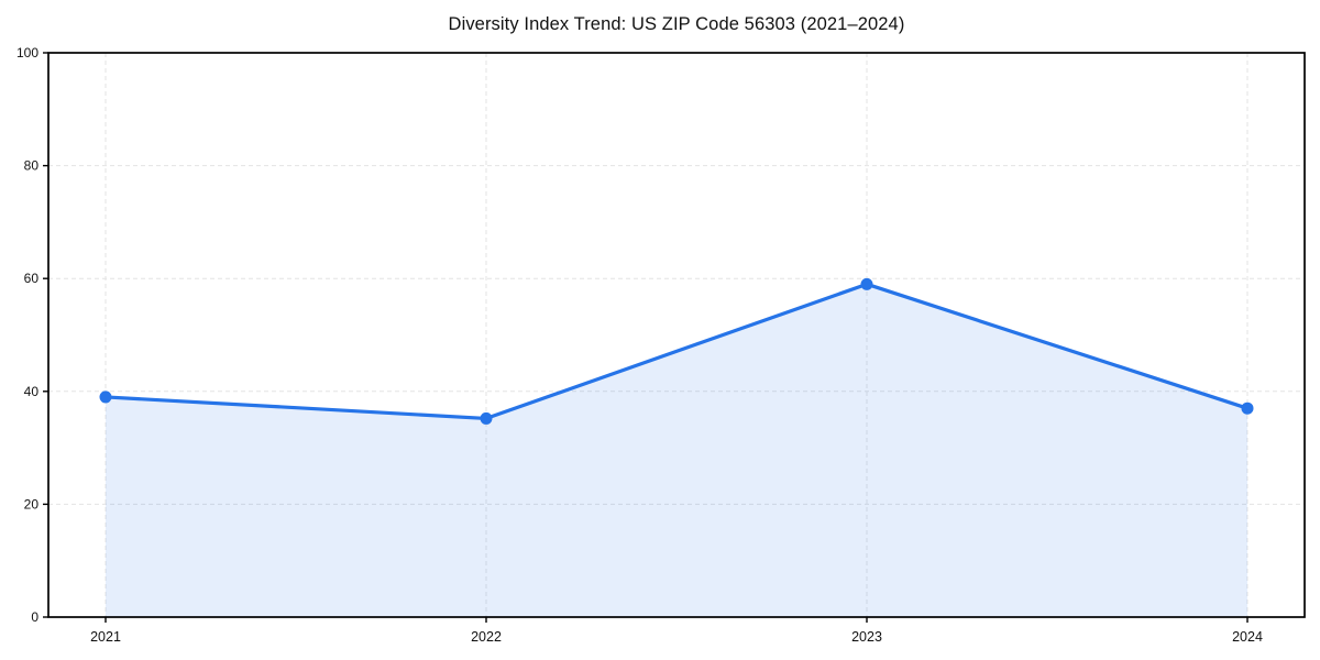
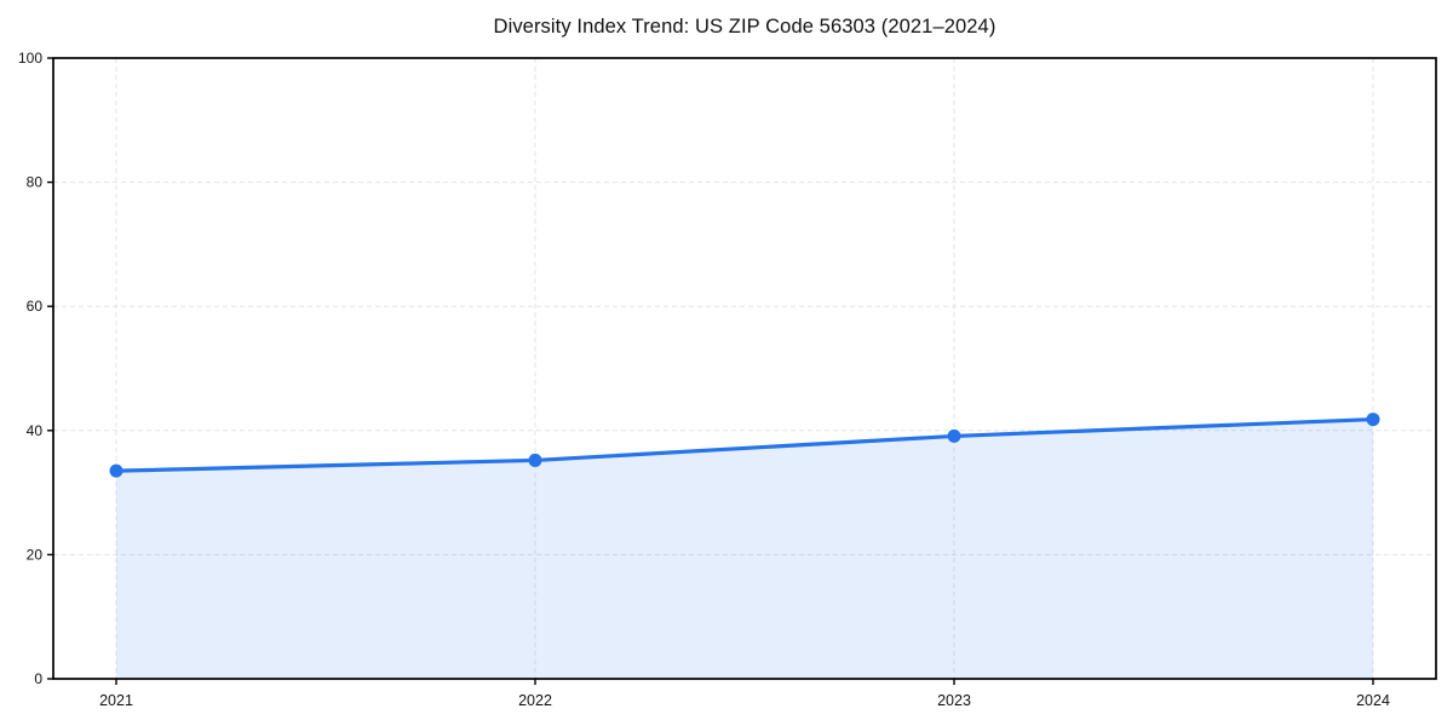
2021: 39 -> 34
2023: 59 -> 39
2024: 37 -> 42
